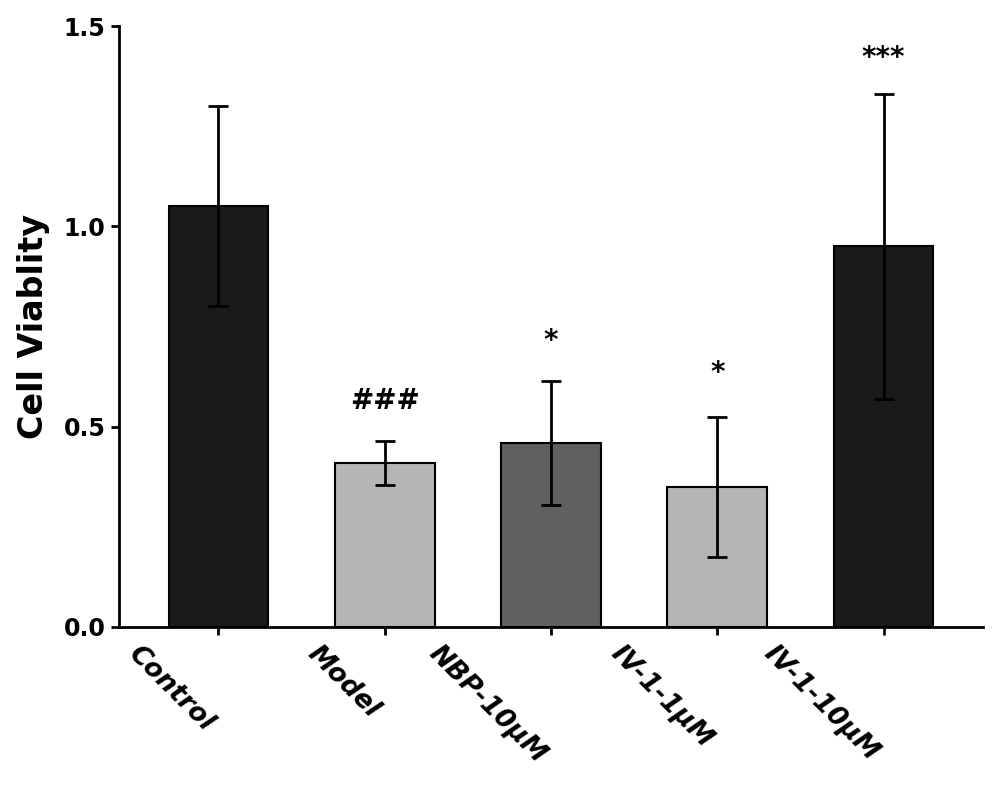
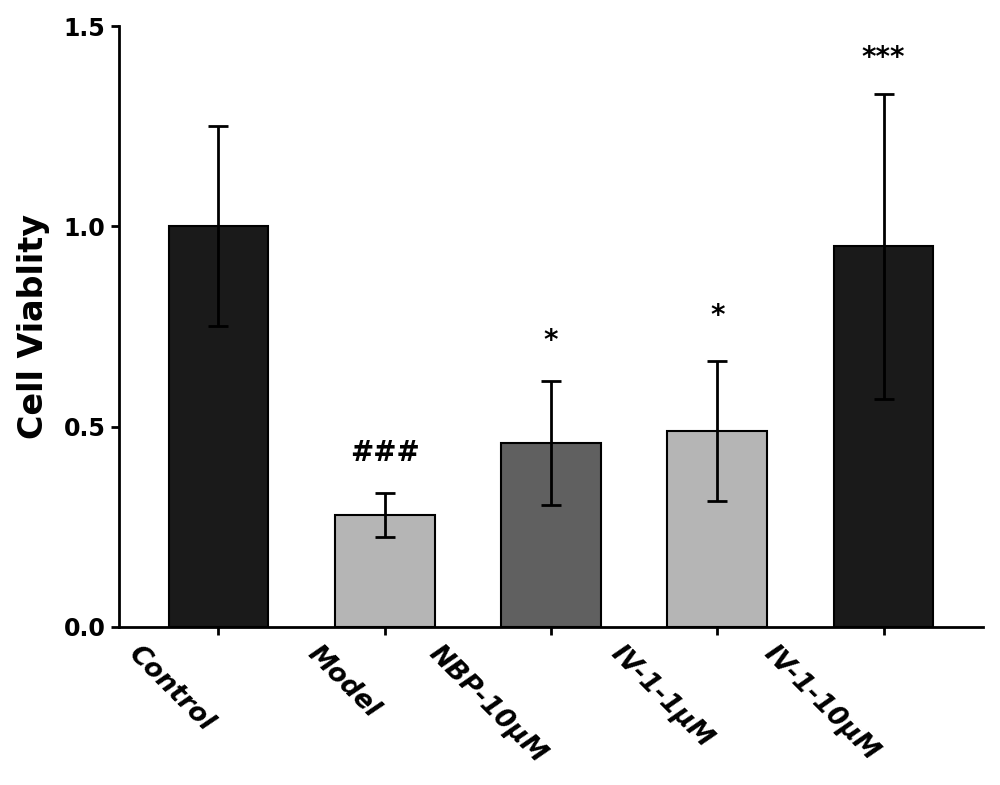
Control: 1.05 -> 1.00
Model: 0.41 -> 0.28
IV-1-1μM: 0.35 -> 0.49
